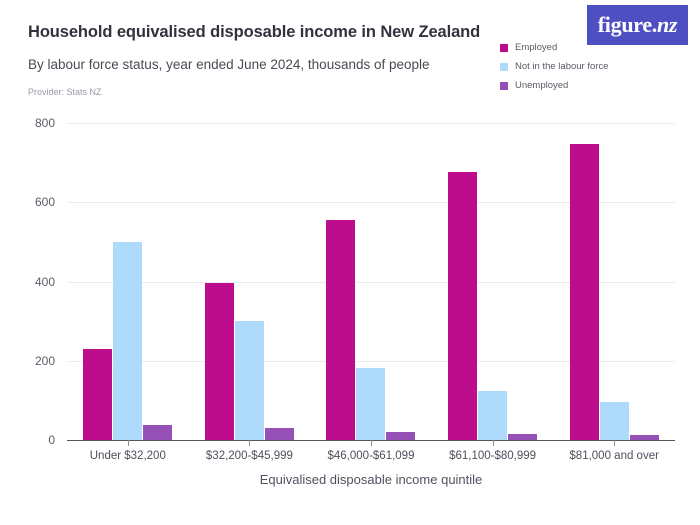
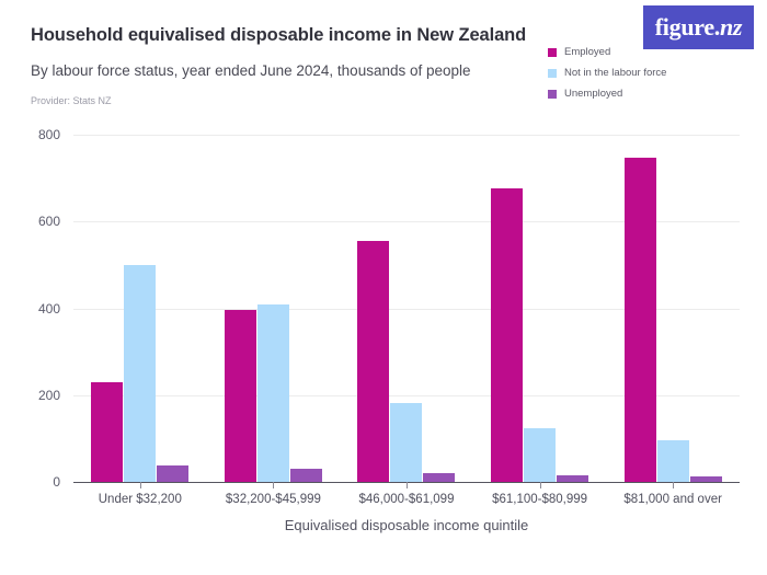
Not in the labour force/$32,200-$45,999: 300 -> 410
